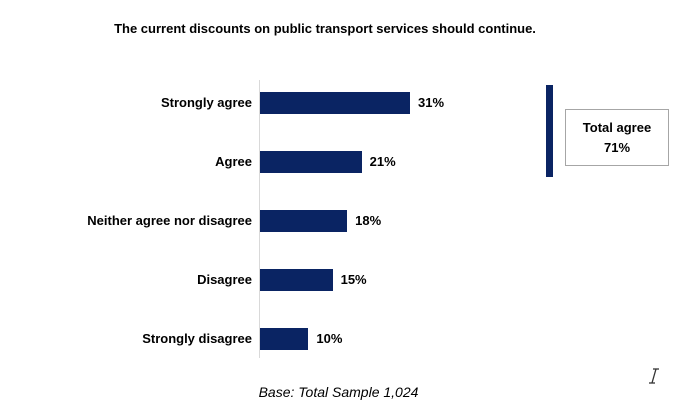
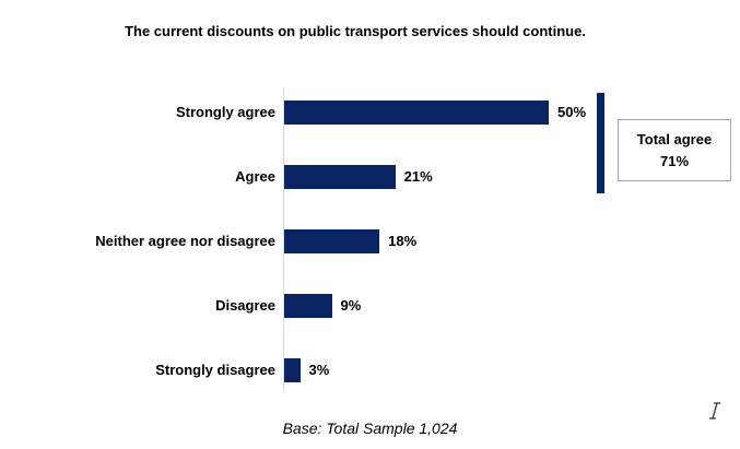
Strongly agree: 31% -> 50%
Disagree: 15% -> 9%
Strongly disagree: 10% -> 3%
